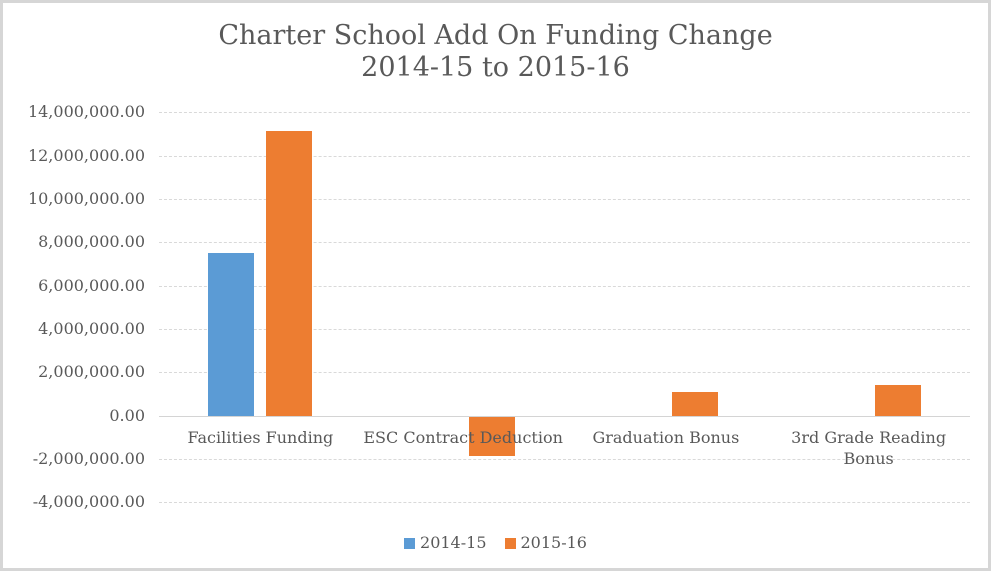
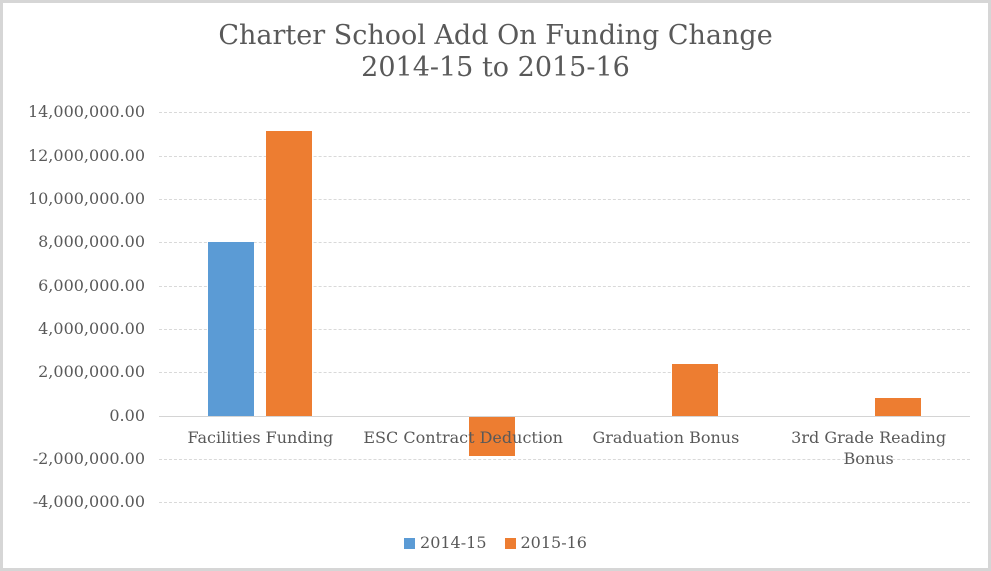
2014-15/Facilities Funding: 7500000 -> 8000000
2015-16/Graduation Bonus: 1100000 -> 2400000
2015-16/3rd Grade Reading Bonus: 1400000 -> 800000
